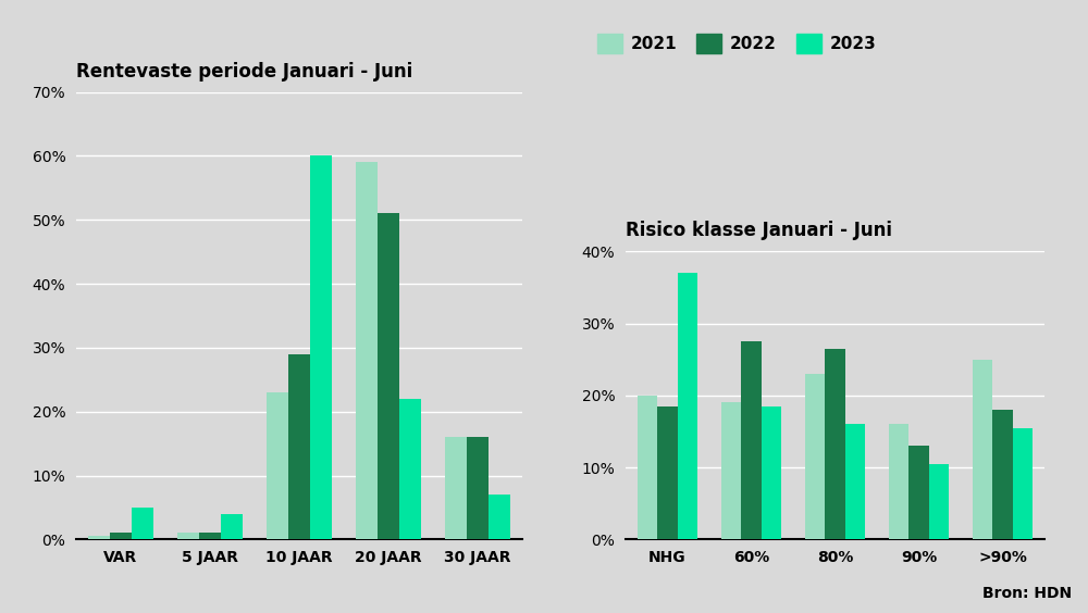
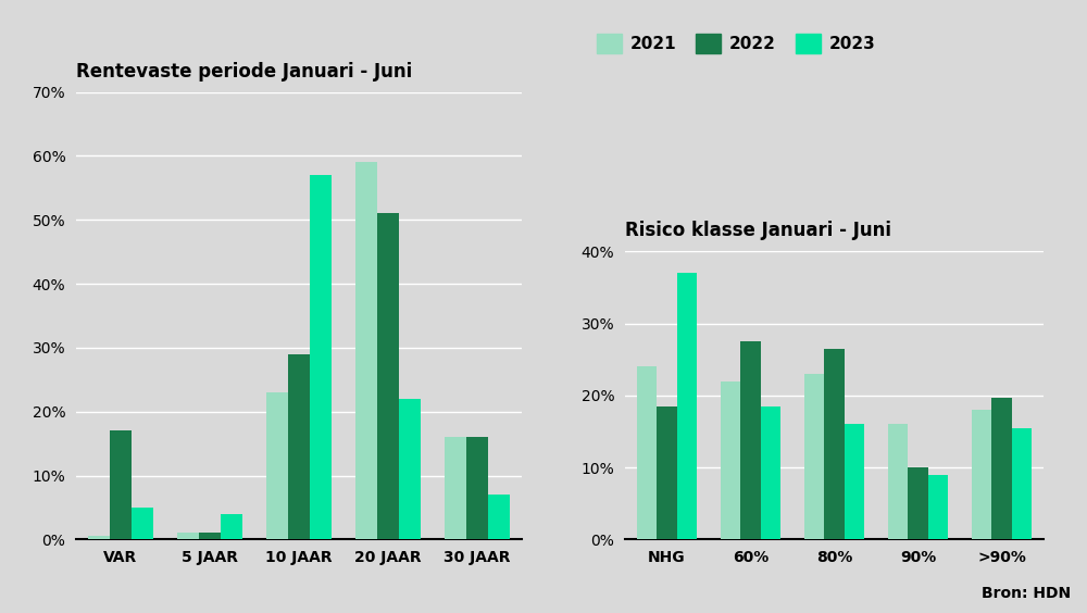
Rentevaste periode Januari - Juni/2022/VAR: 1% -> 17%
Rentevaste periode Januari - Juni/2023/10 JAAR: 60% -> 57%
Risico klasse Januari - Juni/2021/NHG: 20% -> 24%
Risico klasse Januari - Juni/2021/60%: 19% -> 22%
Risico klasse Januari - Juni/2022/90%: 13.0% -> 10.0%
Risico klasse Januari - Juni/2023/90%: 10.5% -> 9.0%
Risico klasse Januari - Juni/2021/>90%: 25% -> 18%
Risico klasse Januari - Juni/2022/>90%: 18.0% -> 19.6%
